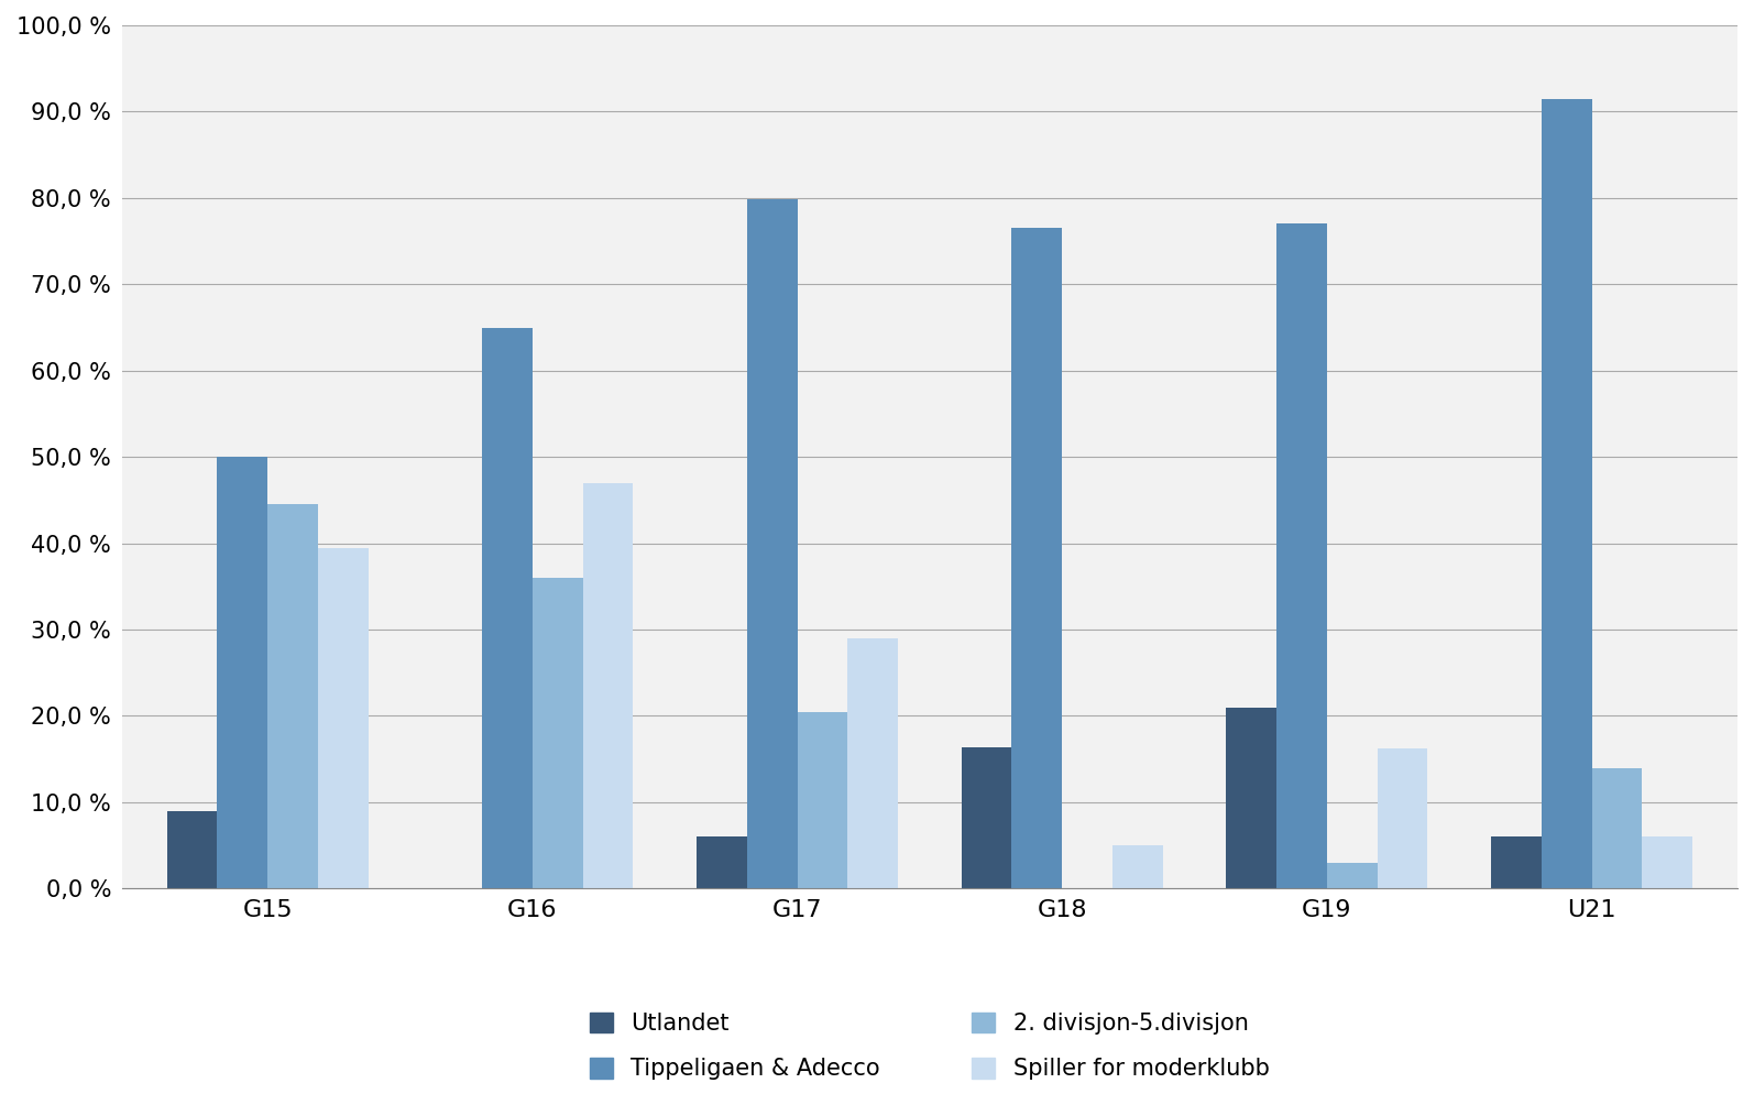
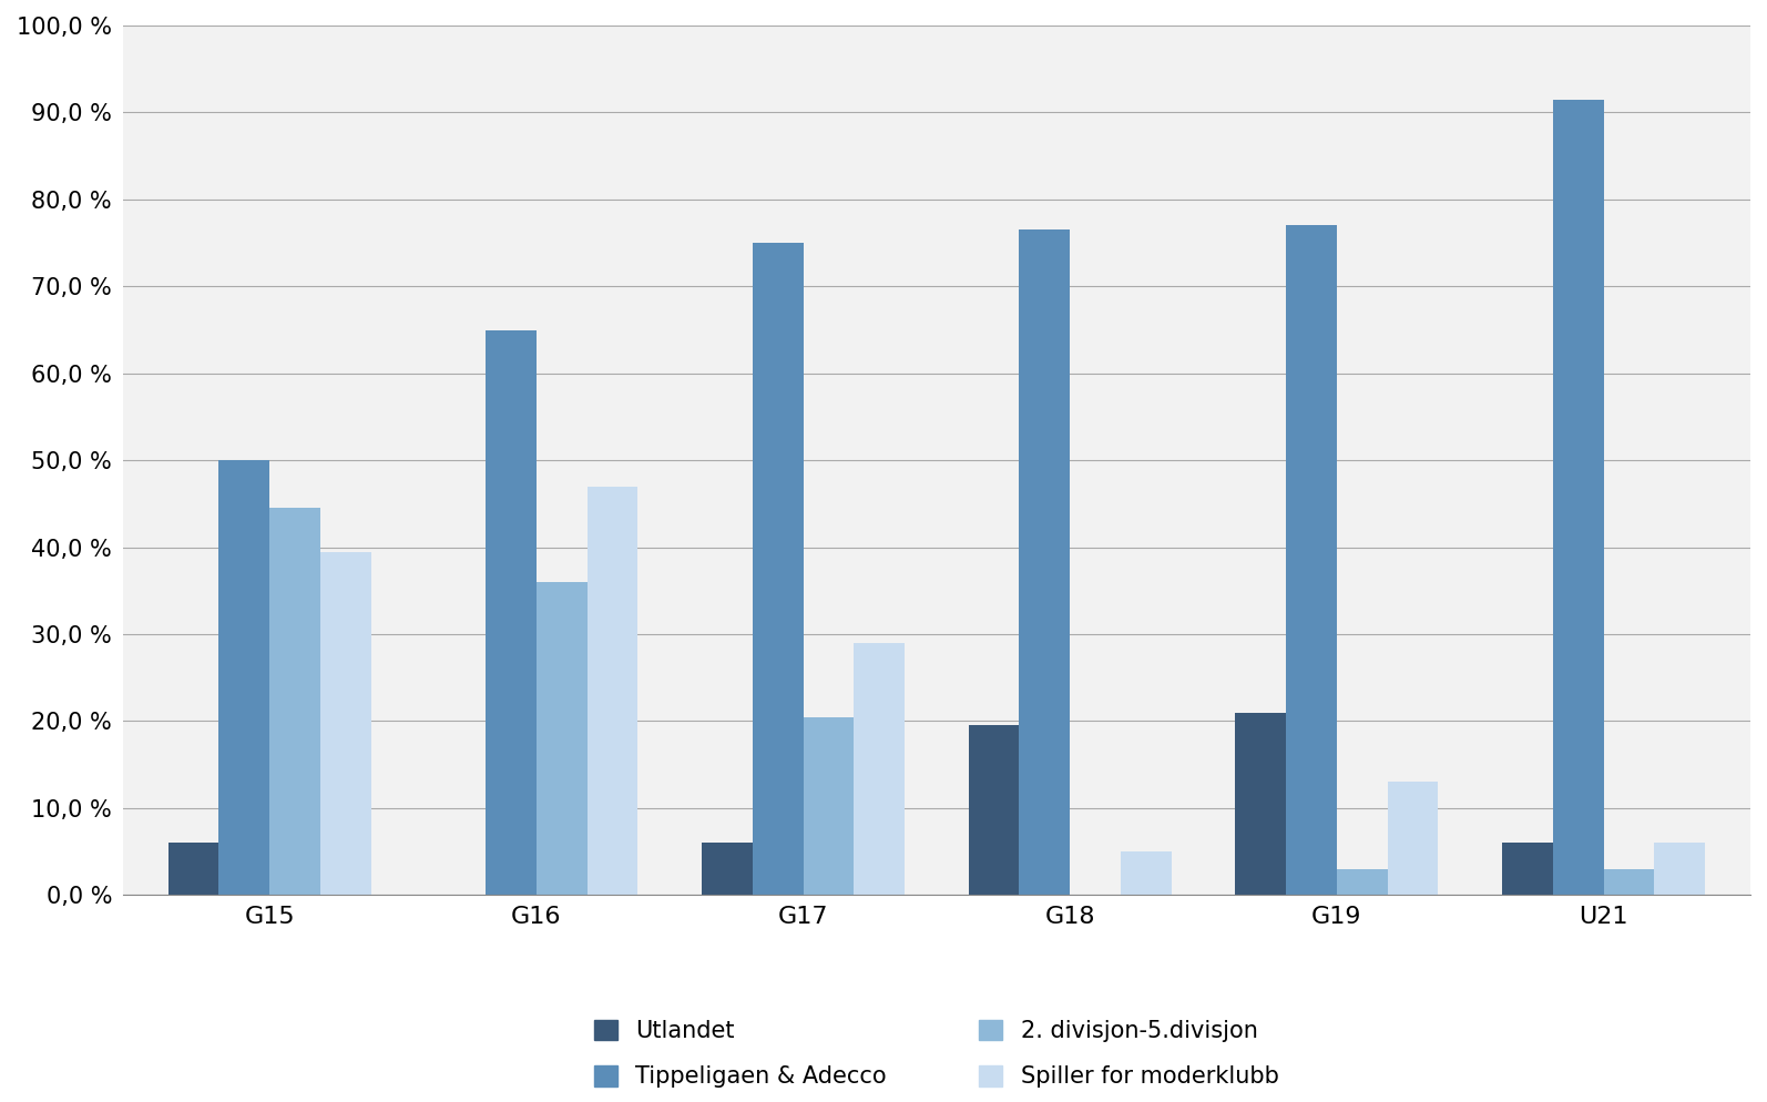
Utlandet/G15: 9,0 % -> 6,0 %
Tippeligaen & Adecco/G17: 79,8 % -> 75,0 %
Utlandet/G18: 16,4 % -> 19,5 %
Spiller for moderklubb/G19: 16,2 % -> 13,0 %
2. divisjon-5.divisjon/U21: 14,0 % -> 3,0 %
